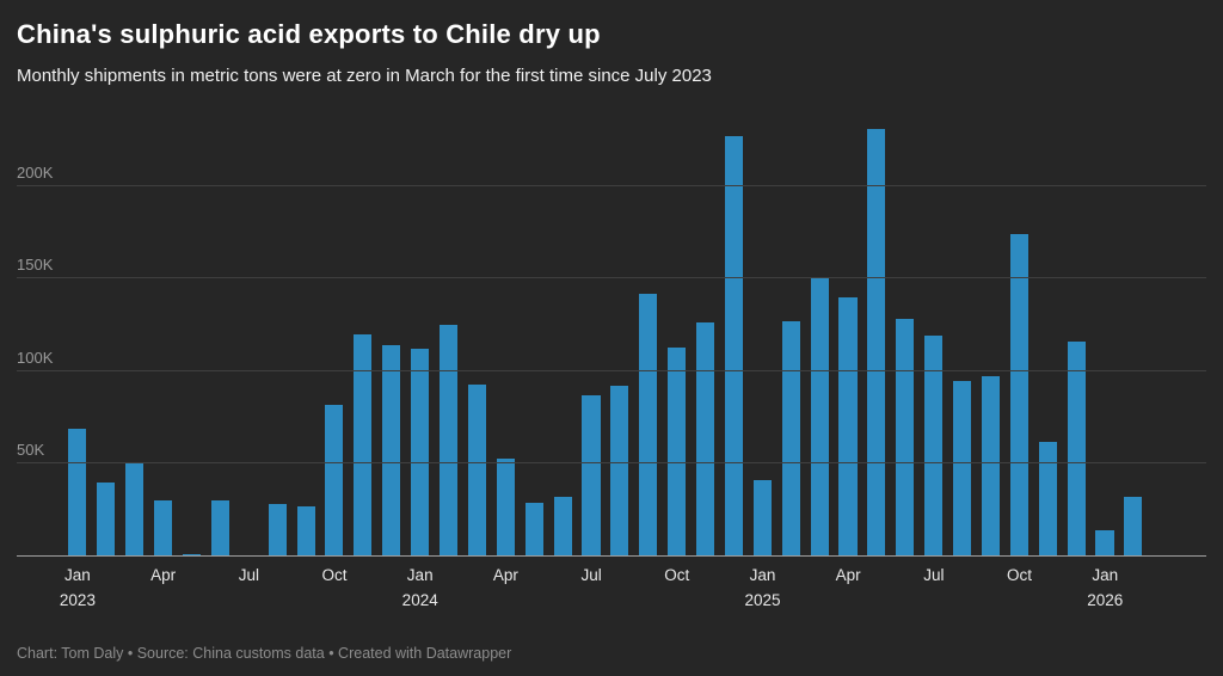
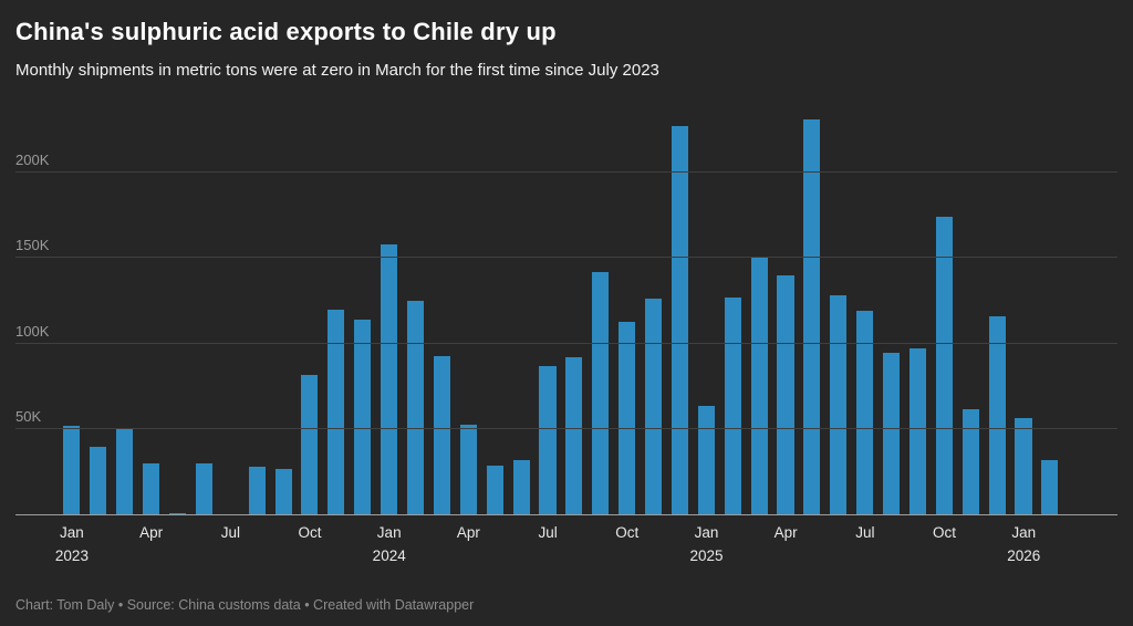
Jan 2023: 69K -> 52K
Jan 2024: 112K -> 158K
Jan 2025: 41K -> 64K
Jan 2026: 14K -> 57K
